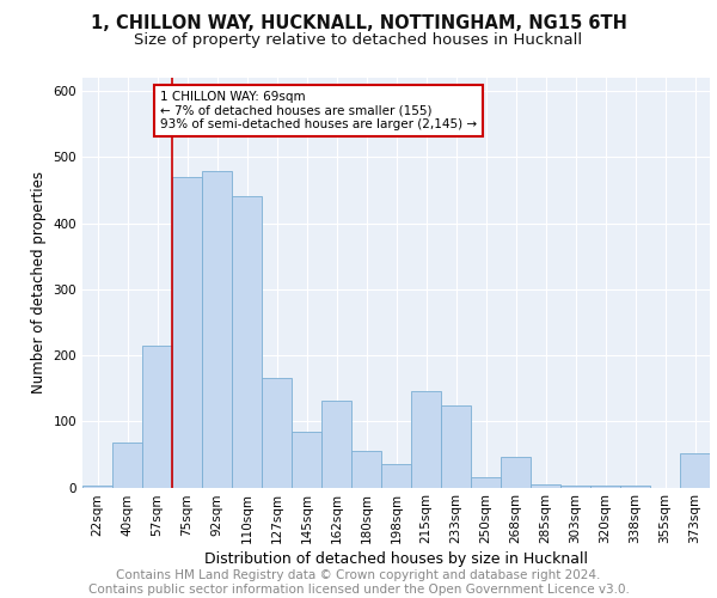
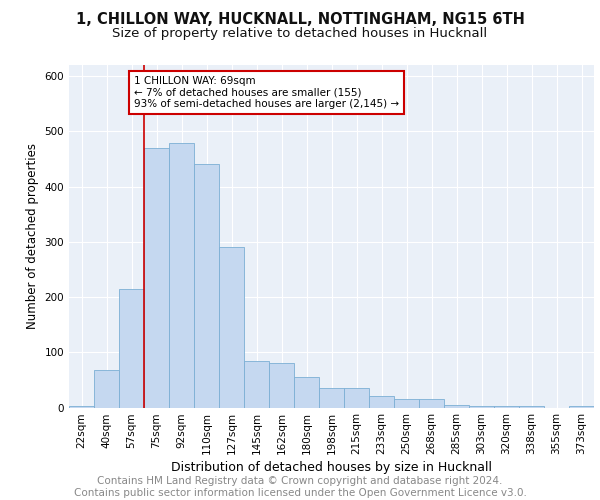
127sqm: 166 -> 290
162sqm: 132 -> 80
215sqm: 146 -> 35
233sqm: 124 -> 20
268sqm: 46 -> 15
373sqm: 52 -> 2
